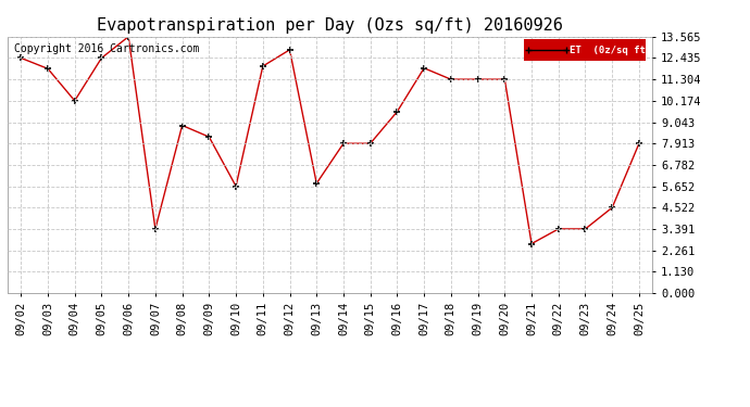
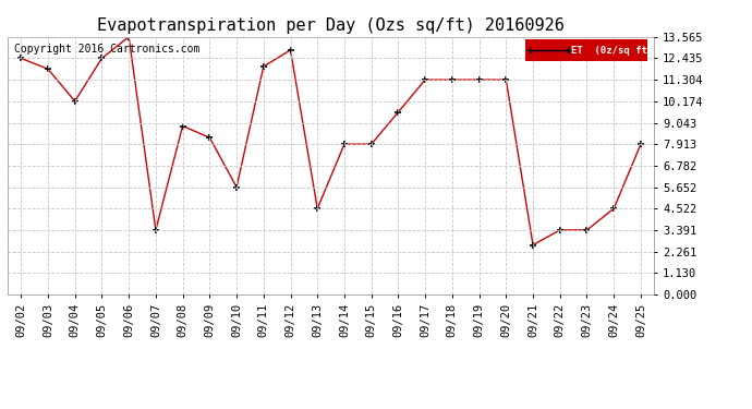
09/13: 5.8 -> 4.5
09/17: 11.9 -> 11.3
